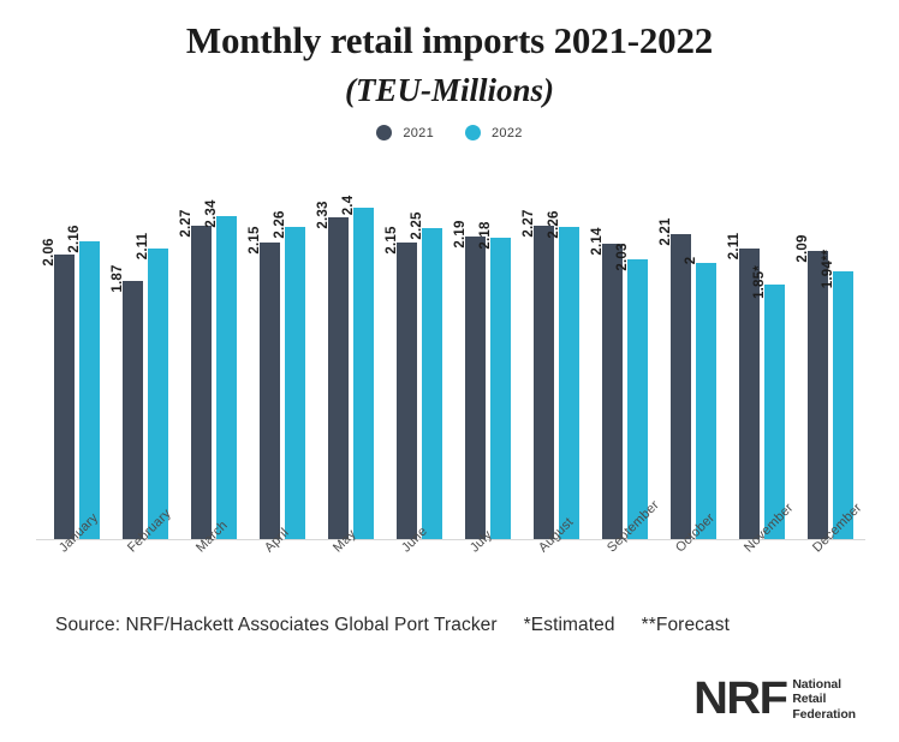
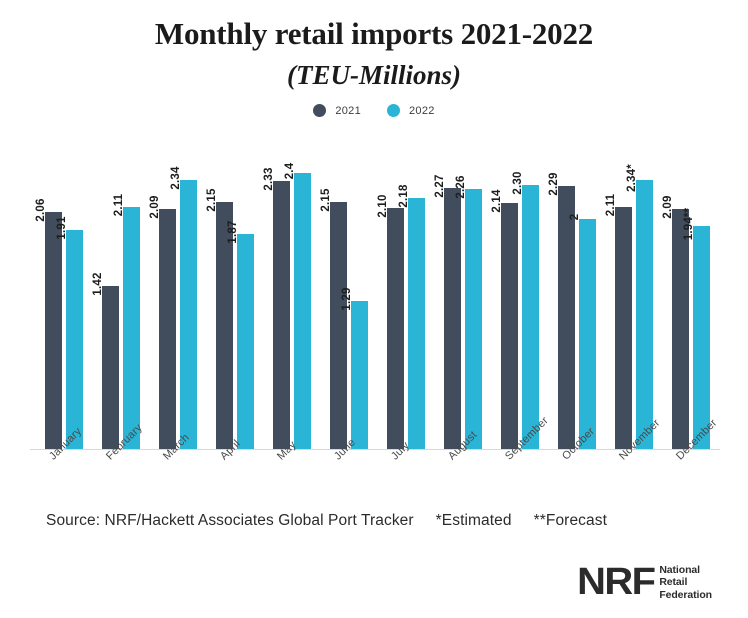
2022/January: 2.16 -> 1.91
2021/February: 1.87 -> 1.42
2021/March: 2.27 -> 2.09
2022/April: 2.26 -> 1.87
2022/June: 2.25 -> 1.29
2021/July: 2.19 -> 2.10
2022/September: 2.03 -> 2.30
2021/October: 2.21 -> 2.29
2022/November: 1.85 -> 2.34
